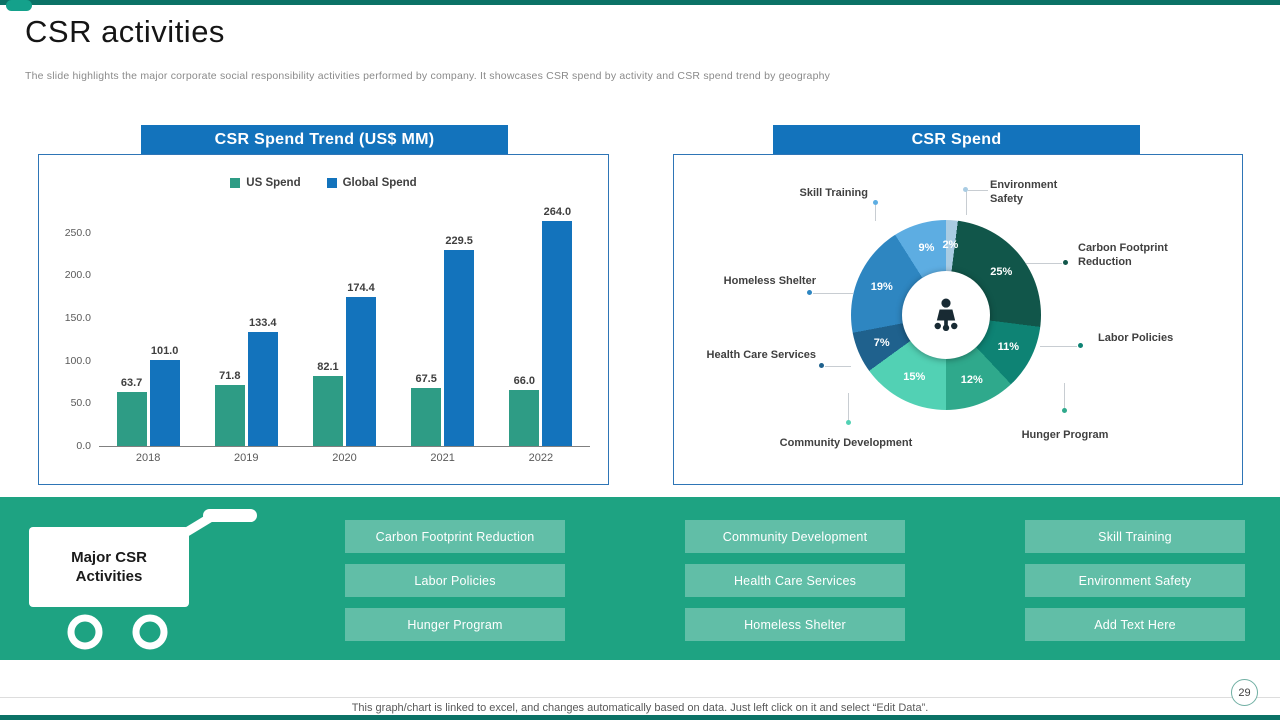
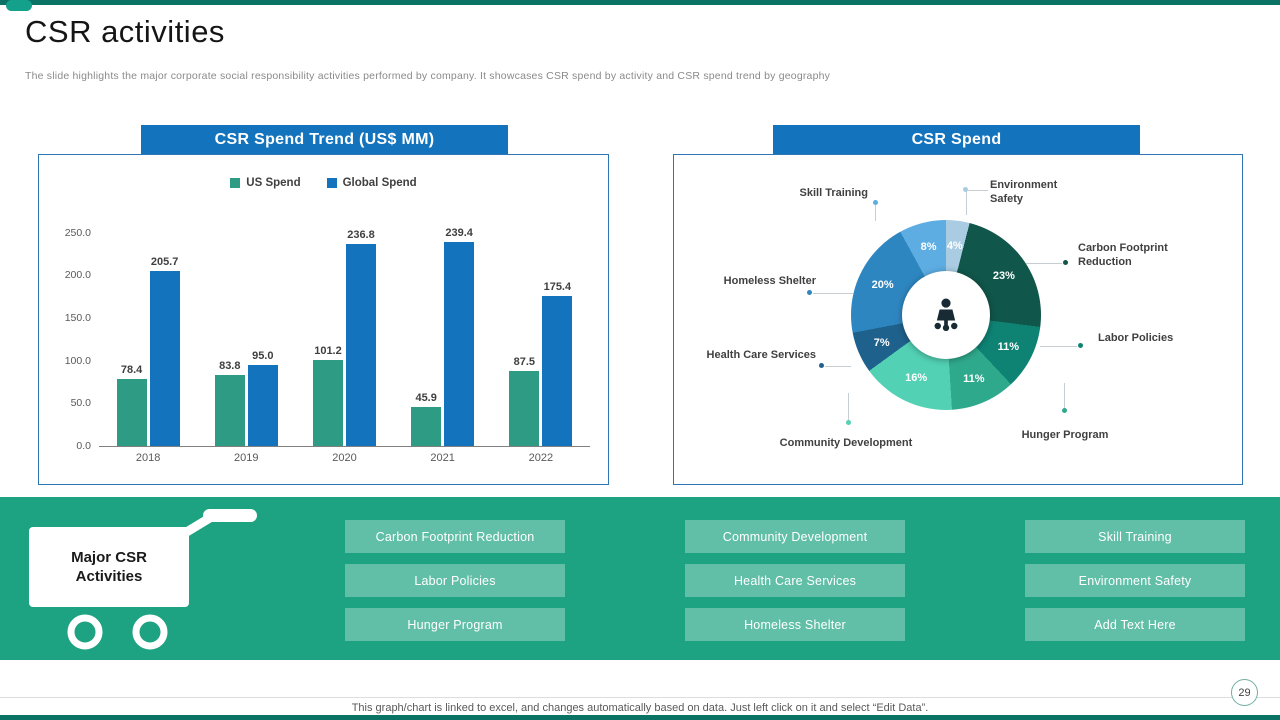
CSR Spend Trend (US$ MM)/US Spend/2018: 63.7 -> 78.4
CSR Spend Trend (US$ MM)/Global Spend/2018: 101.0 -> 205.7
CSR Spend Trend (US$ MM)/US Spend/2019: 71.8 -> 83.8
CSR Spend Trend (US$ MM)/Global Spend/2019: 133.4 -> 95.0
CSR Spend Trend (US$ MM)/US Spend/2020: 82.1 -> 101.2
CSR Spend Trend (US$ MM)/Global Spend/2020: 174.4 -> 236.8
CSR Spend Trend (US$ MM)/US Spend/2021: 67.5 -> 45.9
CSR Spend Trend (US$ MM)/Global Spend/2021: 229.5 -> 239.4
CSR Spend Trend (US$ MM)/US Spend/2022: 66.0 -> 87.5
CSR Spend Trend (US$ MM)/Global Spend/2022: 264.0 -> 175.4
CSR Spend/Environment Safety: 2% -> 4%
CSR Spend/Carbon Footprint Reduction: 25% -> 23%
CSR Spend/Hunger Program: 12% -> 11%
CSR Spend/Community Development: 15% -> 16%
CSR Spend/Homeless Shelter: 19% -> 20%
CSR Spend/Skill Training: 9% -> 8%
